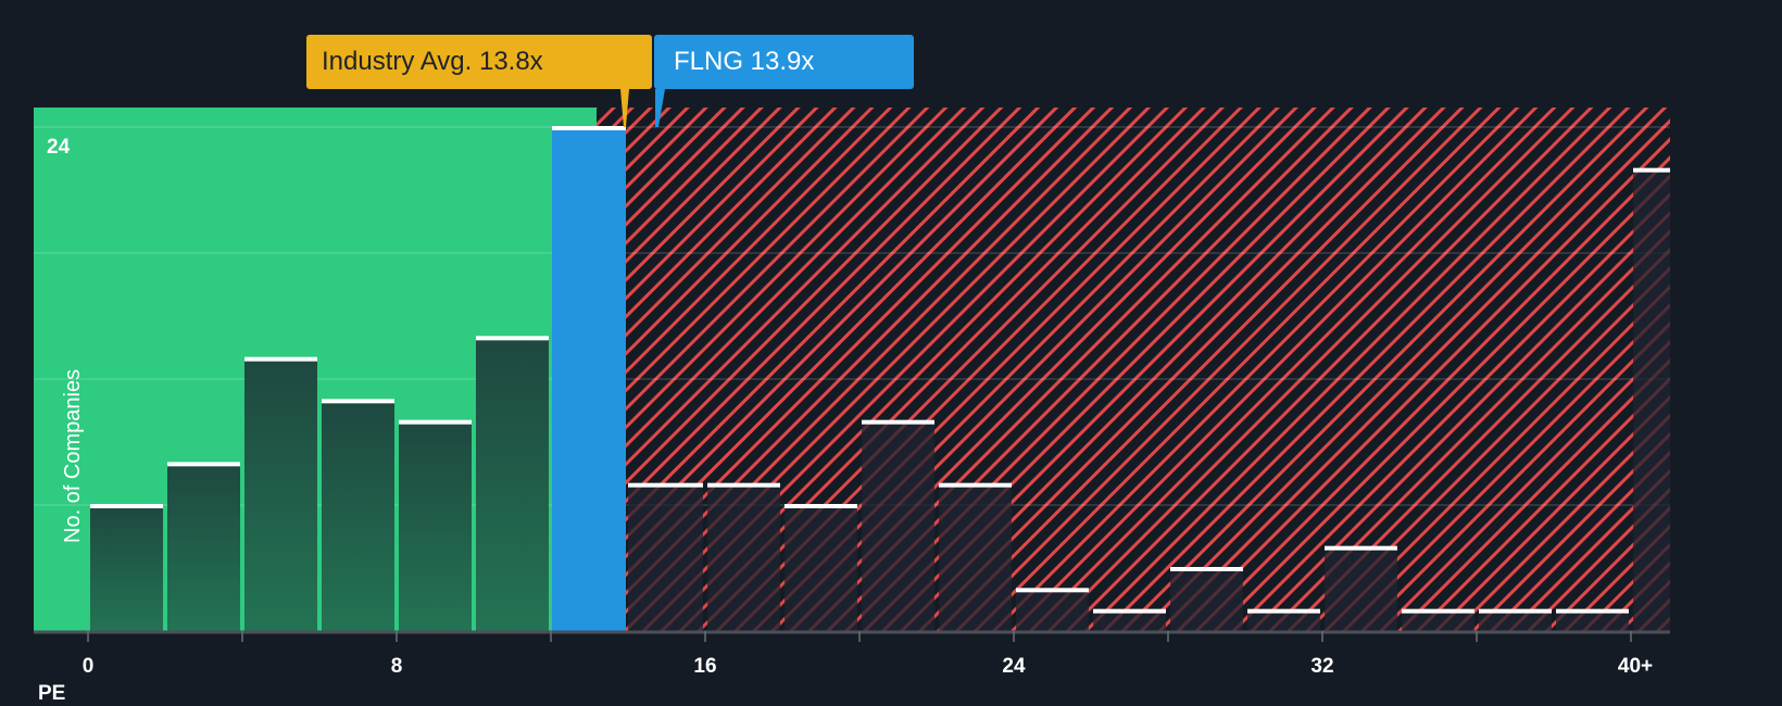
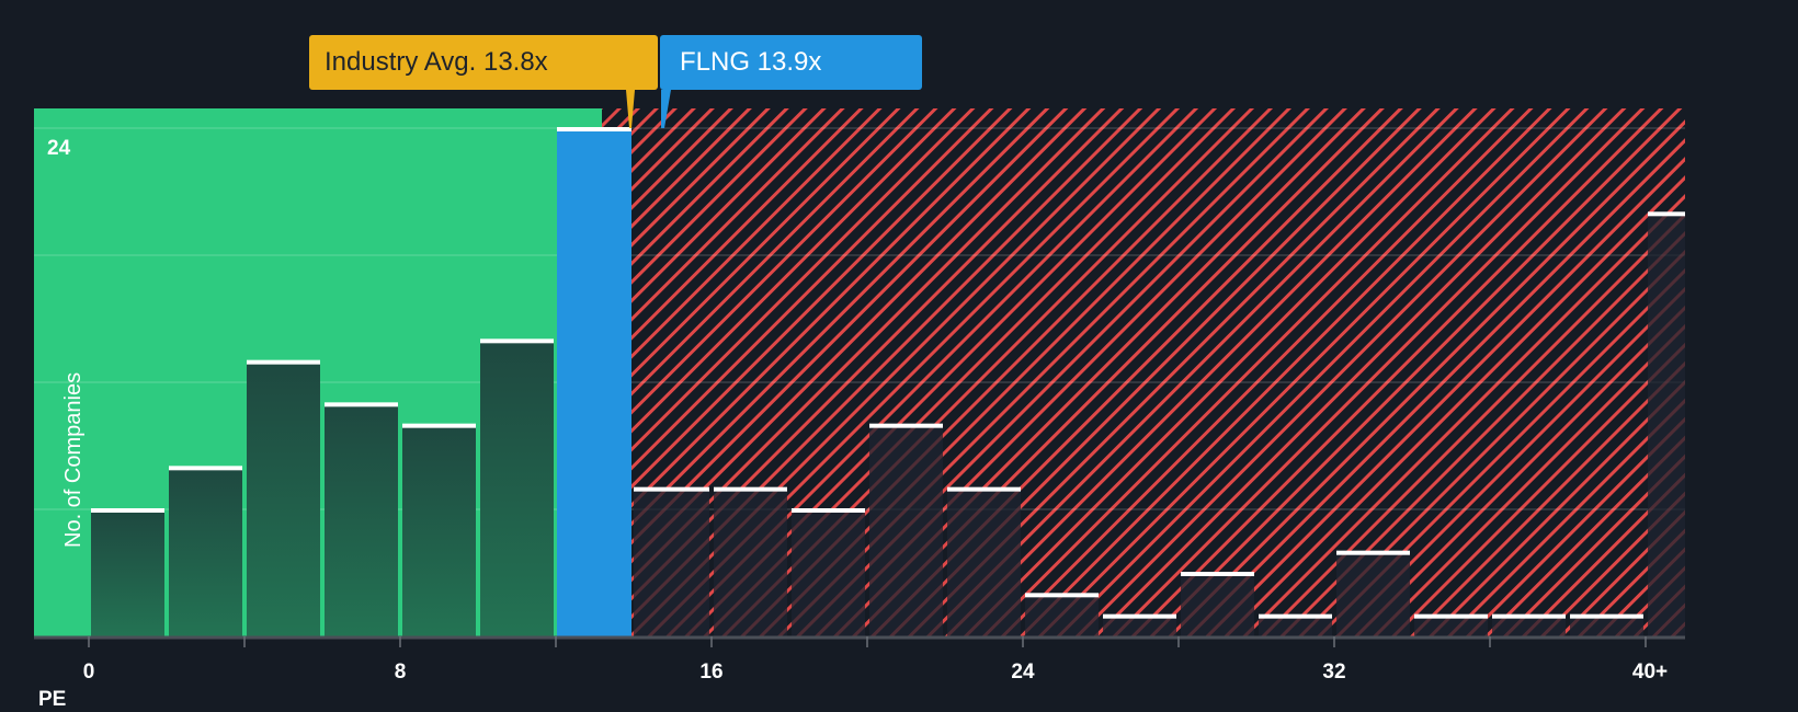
40+: 22 -> 20
